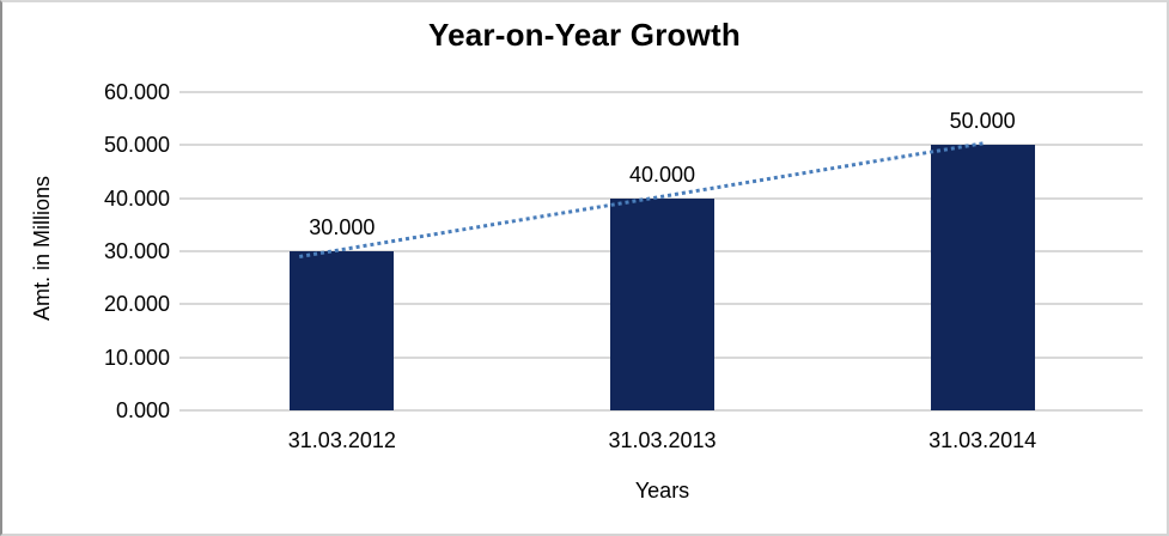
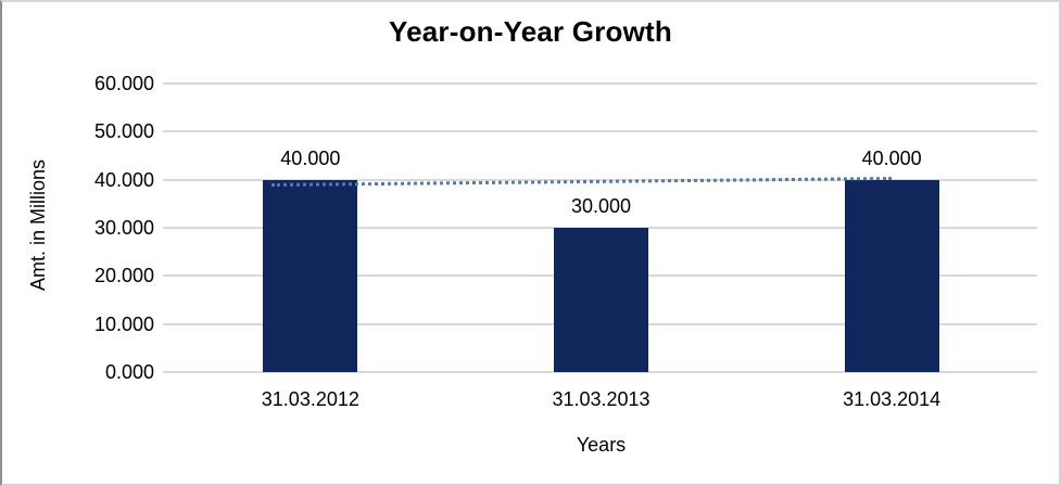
31.03.2012: 30.000 -> 40.000
31.03.2013: 40.000 -> 30.000
31.03.2014: 50.000 -> 40.000
